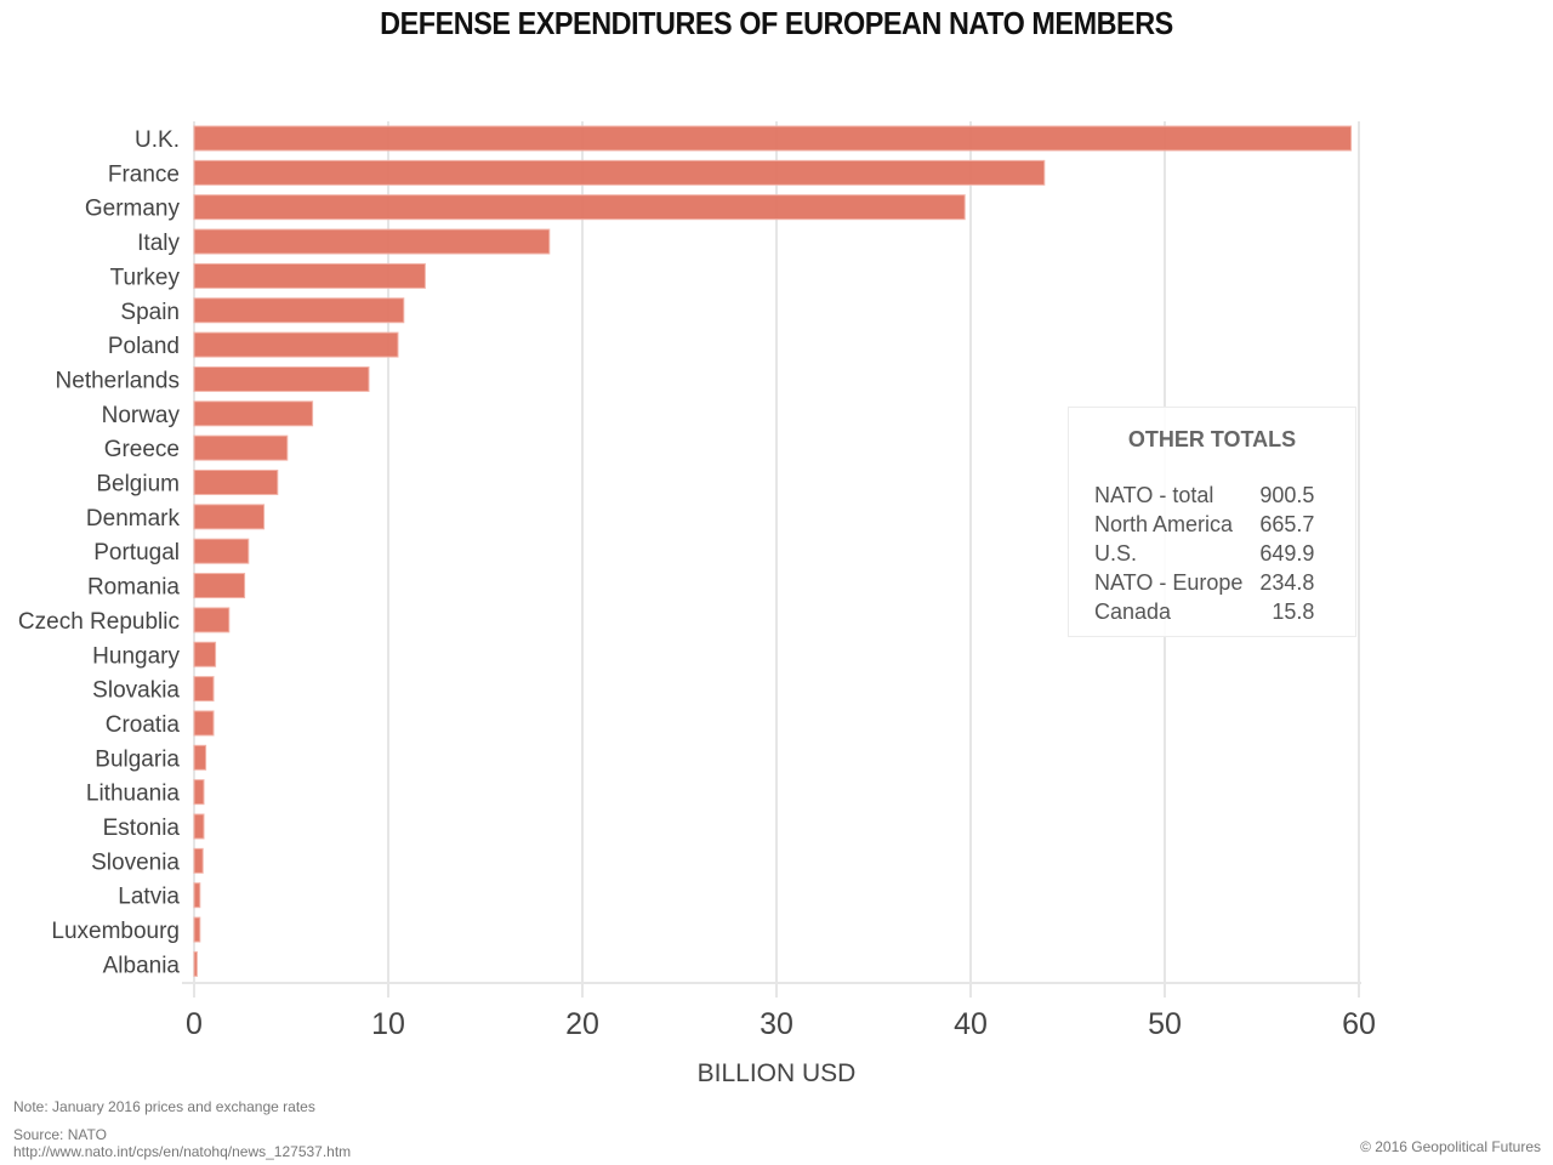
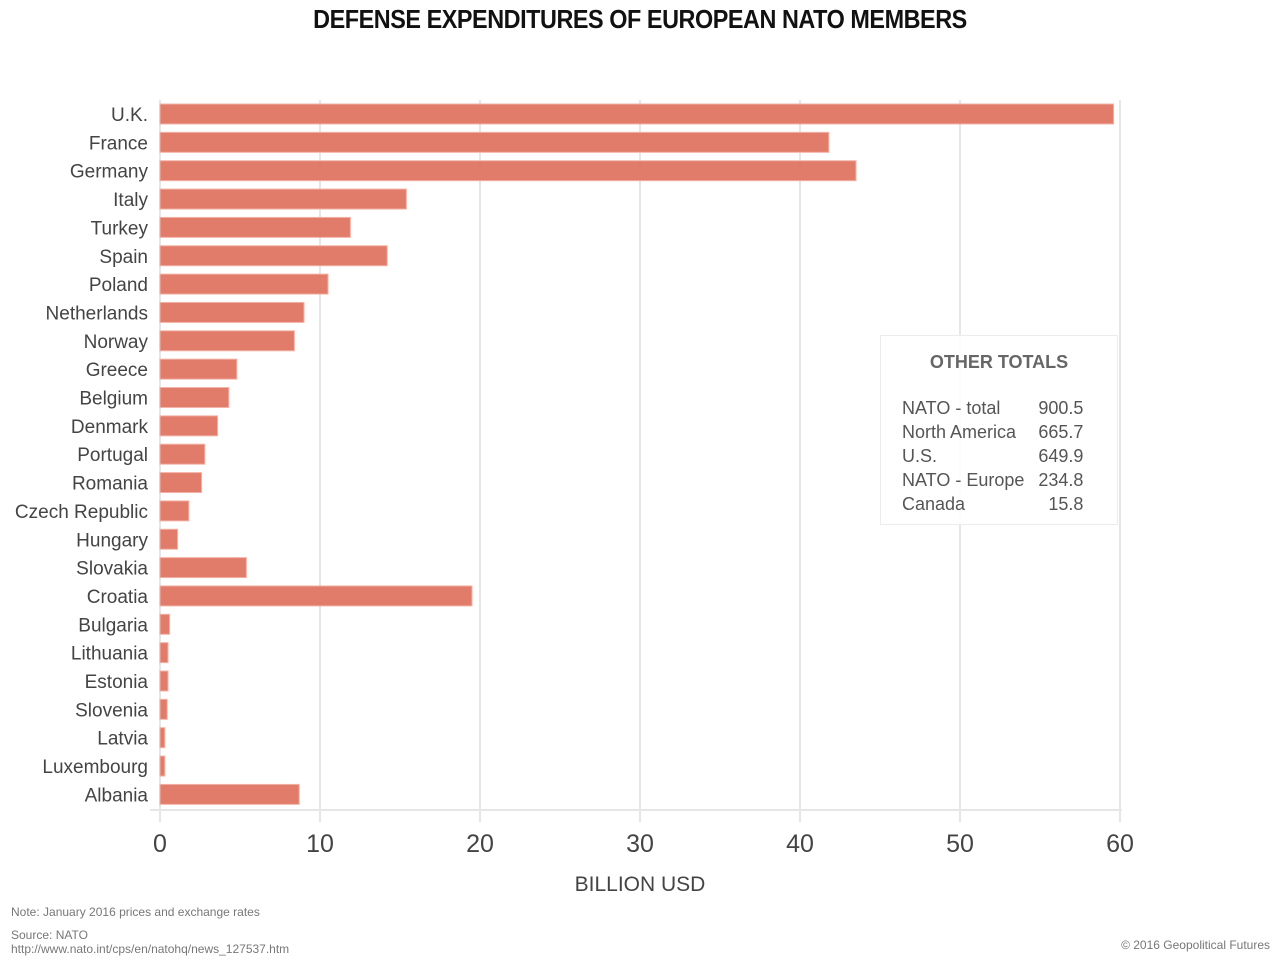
France: 43.8 -> 41.8
Germany: 39.7 -> 43.5
Italy: 18.3 -> 15.4
Spain: 10.8 -> 14.2
Norway: 6.1 -> 8.4
Slovakia: 1.0 -> 5.4
Croatia: 1.0 -> 19.5
Albania: 0.1 -> 8.7
